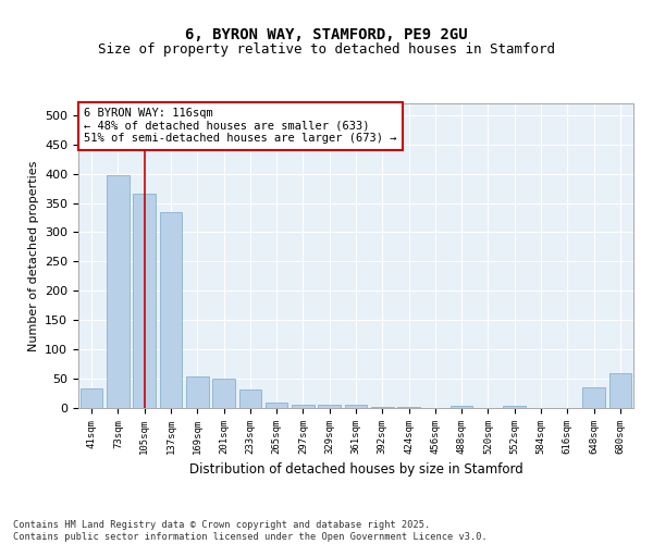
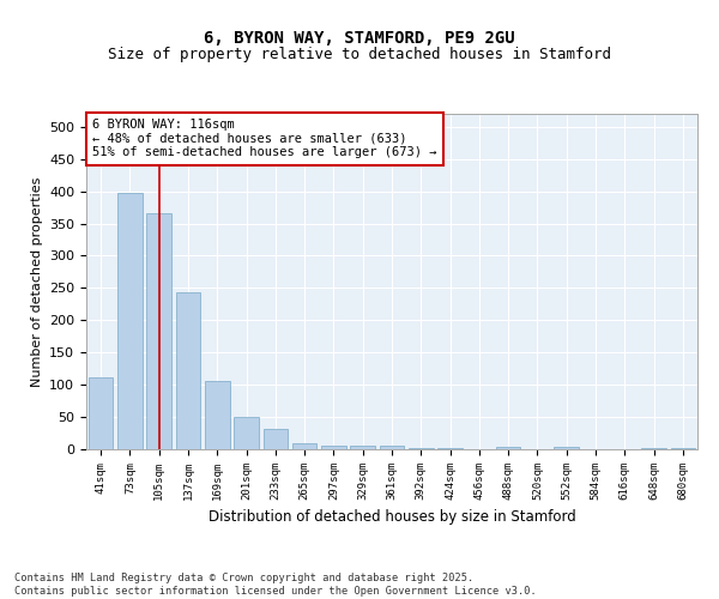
41sqm: 34 -> 112
137sqm: 334 -> 243
169sqm: 54 -> 105
648sqm: 36 -> 2
680sqm: 60 -> 1
